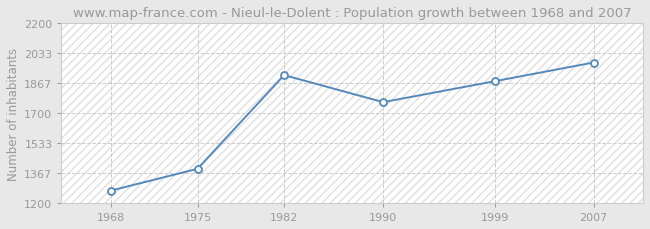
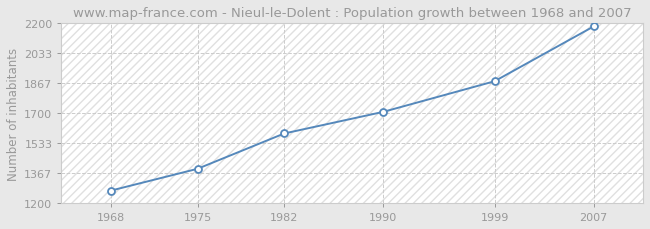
1982: 1910 -> 1590
1990: 1760 -> 1710
2007: 1980 -> 2180
